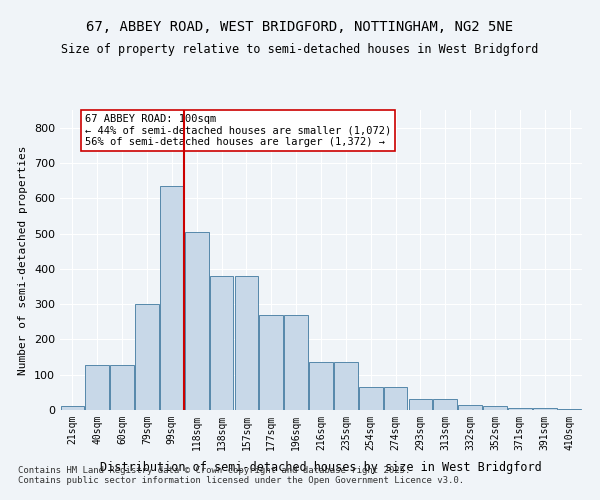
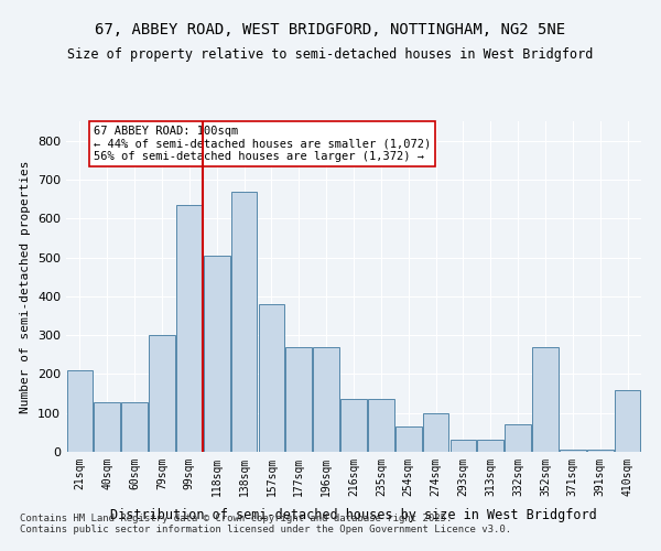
21sqm: 10 -> 210
138sqm: 380 -> 670
274sqm: 65 -> 100
332sqm: 15 -> 70
352sqm: 10 -> 270
410sqm: 2 -> 160
